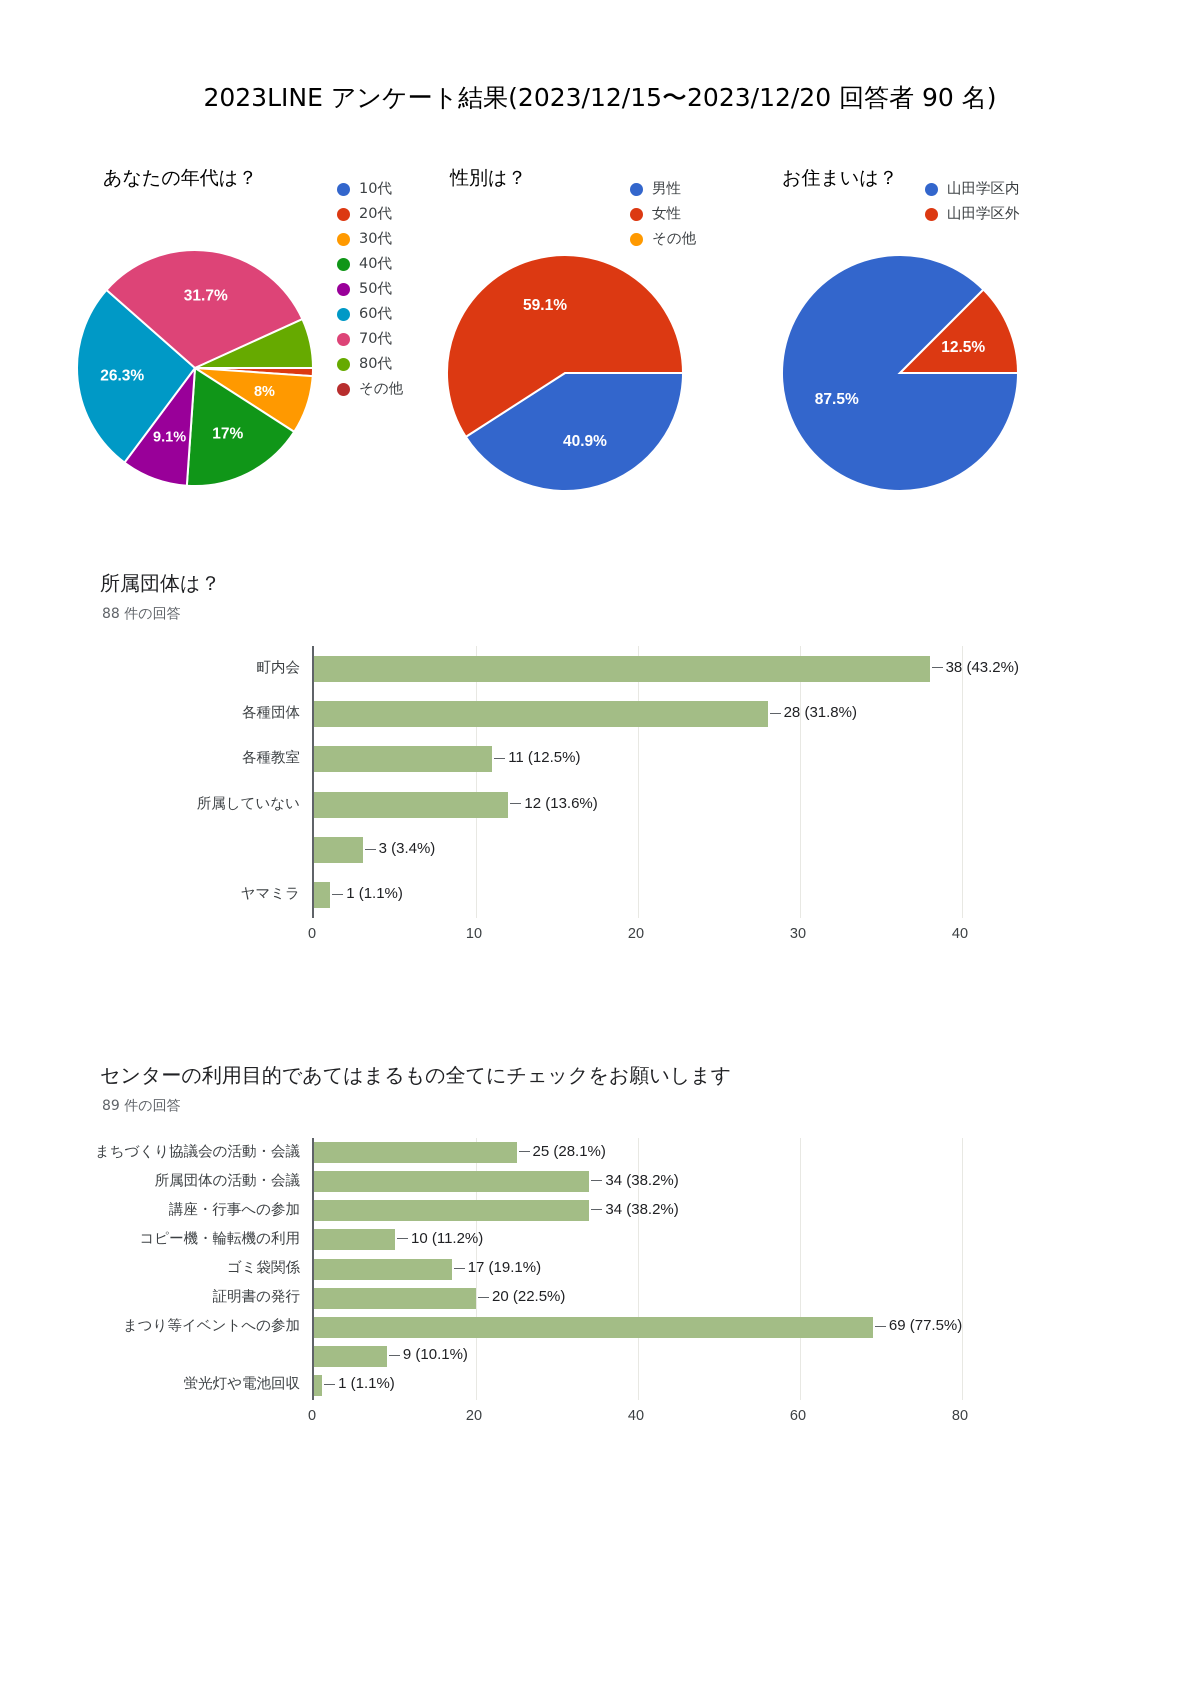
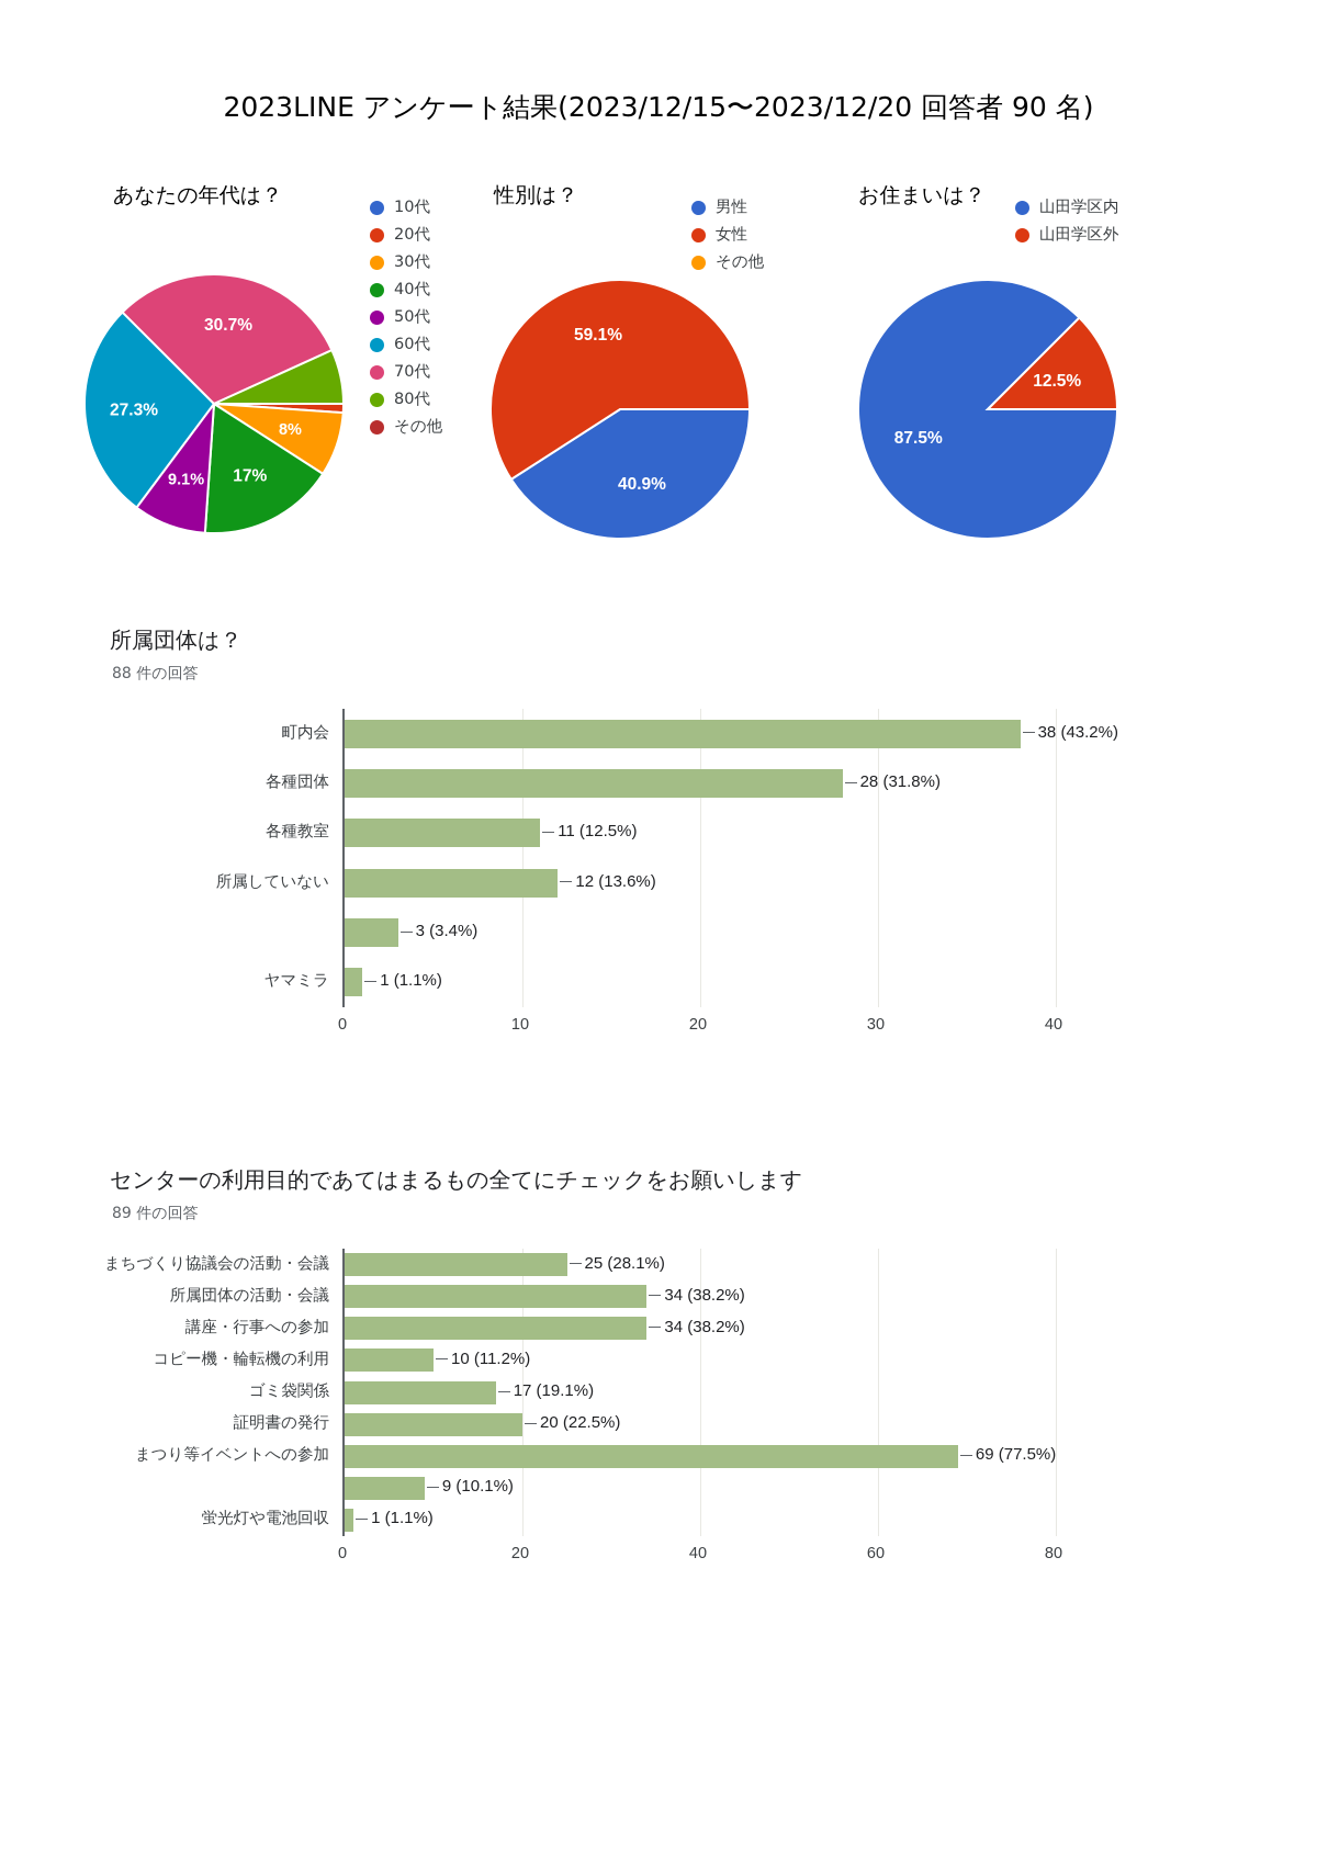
あなたの年代は？/60代: 26.3% -> 27.3%
あなたの年代は？/70代: 31.7% -> 30.7%
